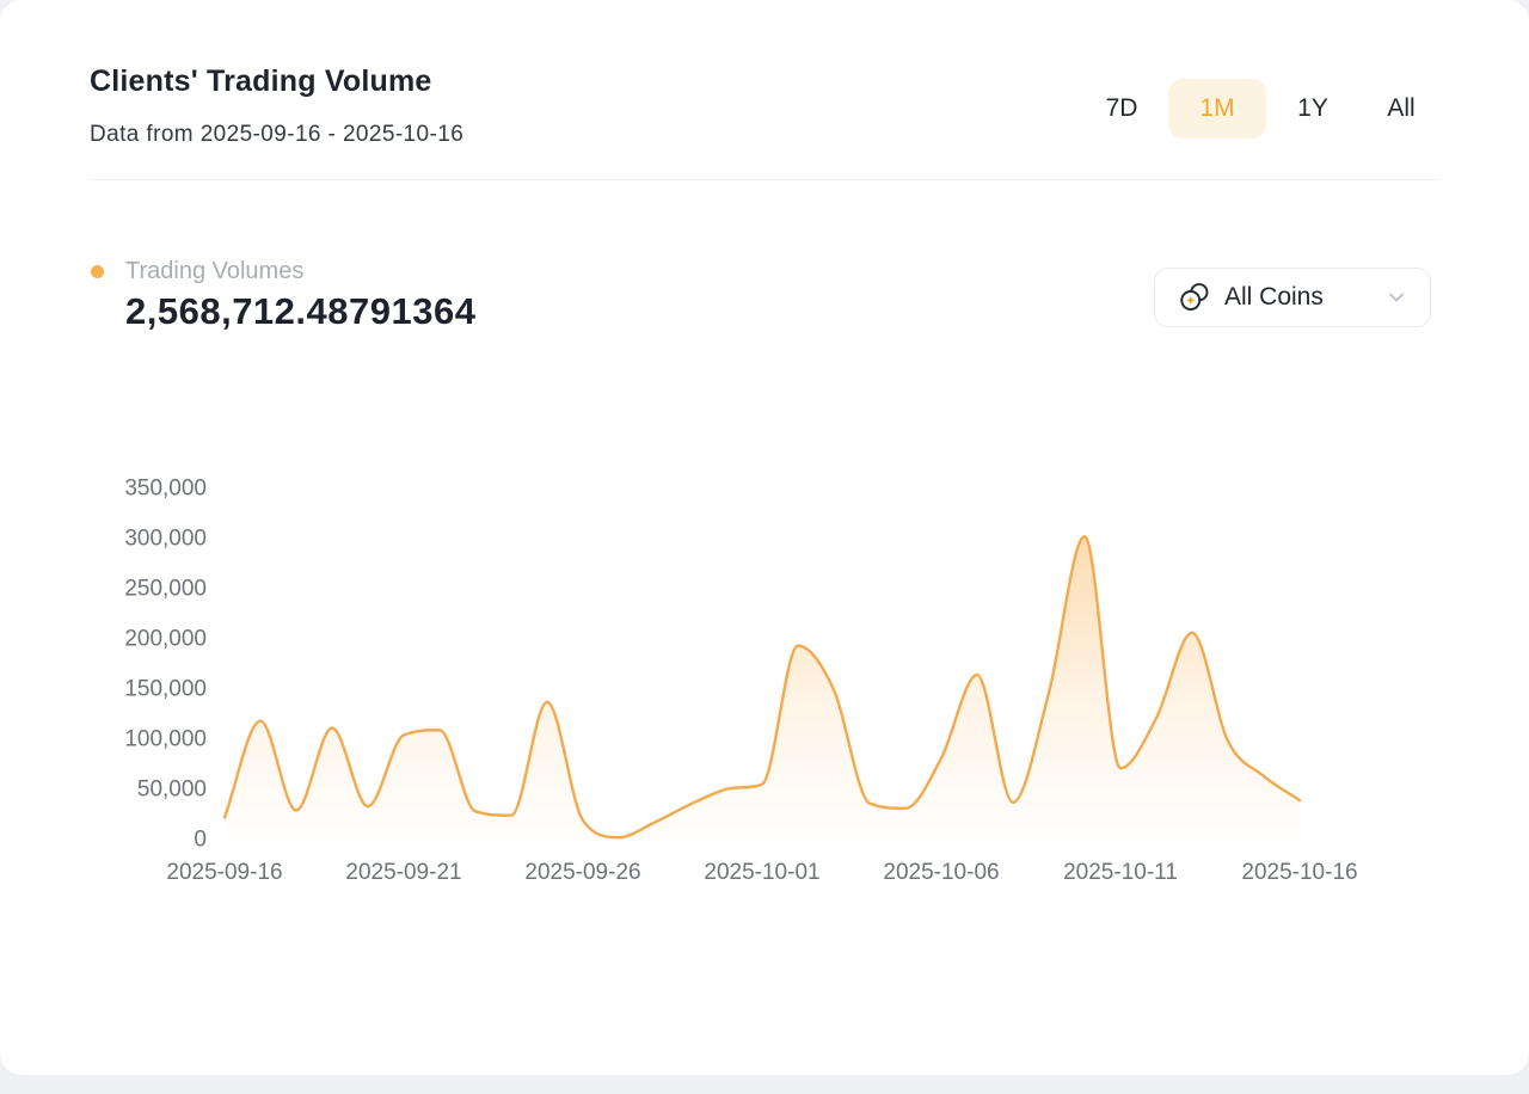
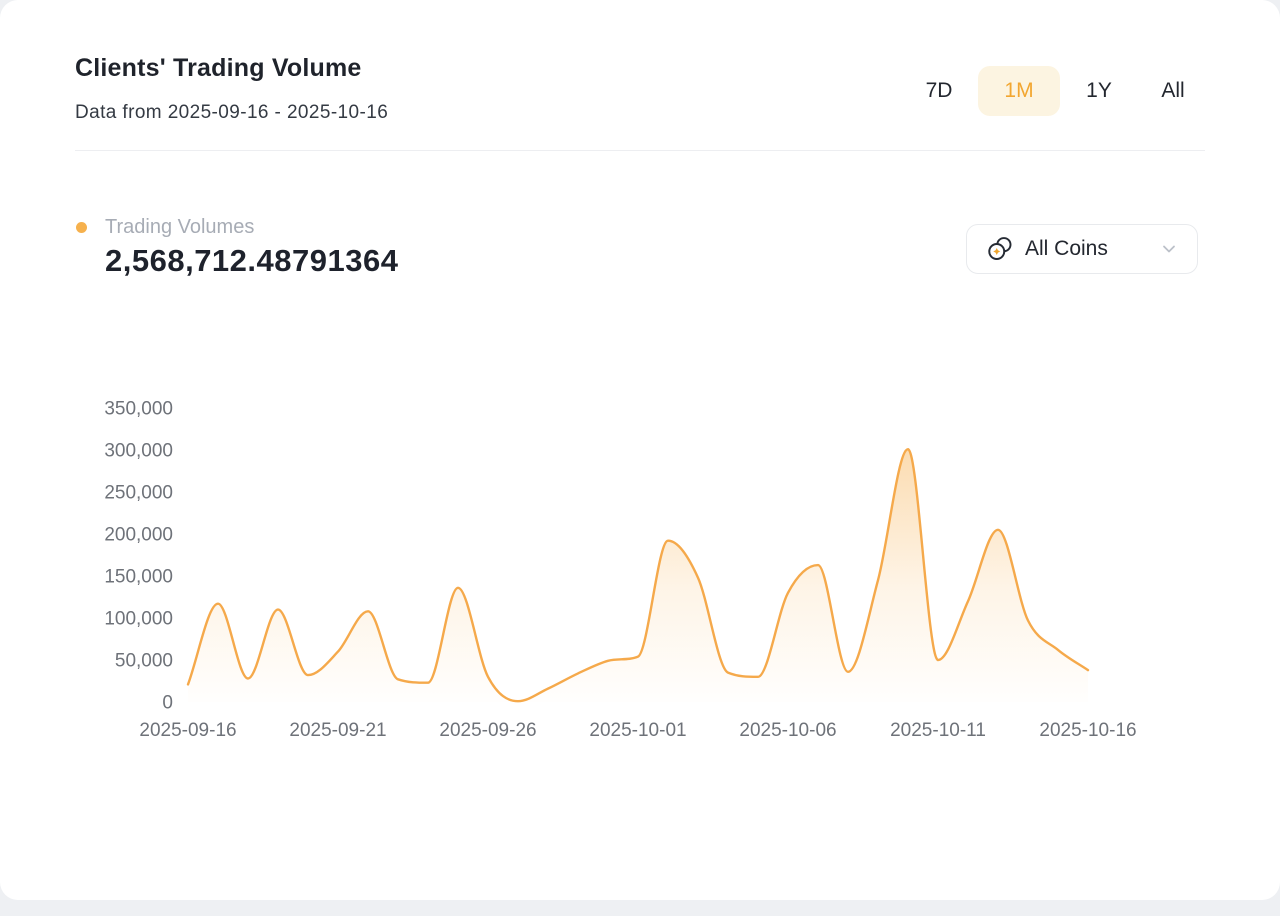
2025-09-21: 100000 -> 60000
2025-09-26: 20000 -> 30000
2025-10-06: 80000 -> 130000
2025-10-11: 70000 -> 50000
